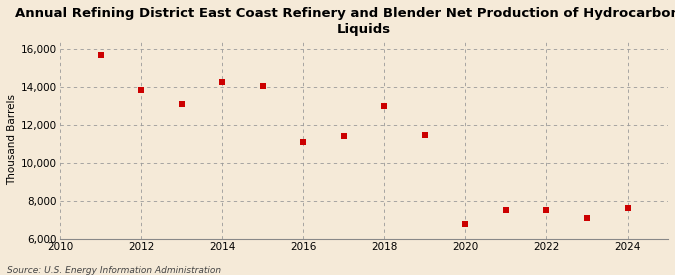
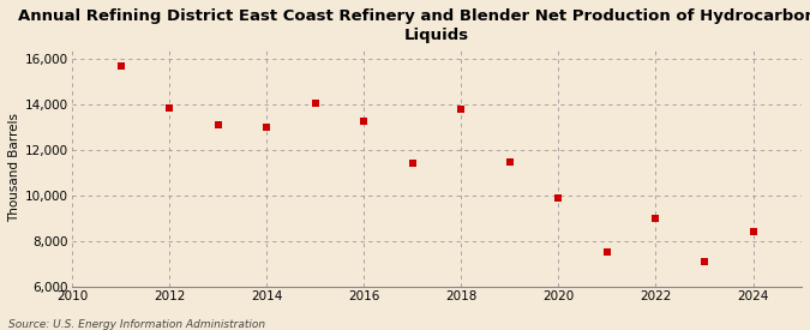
2014: 14,300 -> 13,000
2016: 11,100 -> 13,300
2018: 13,000 -> 13,800
2020: 6,800 -> 9,900
2022: 7,500 -> 9,000
2024: 7,600 -> 8,400
